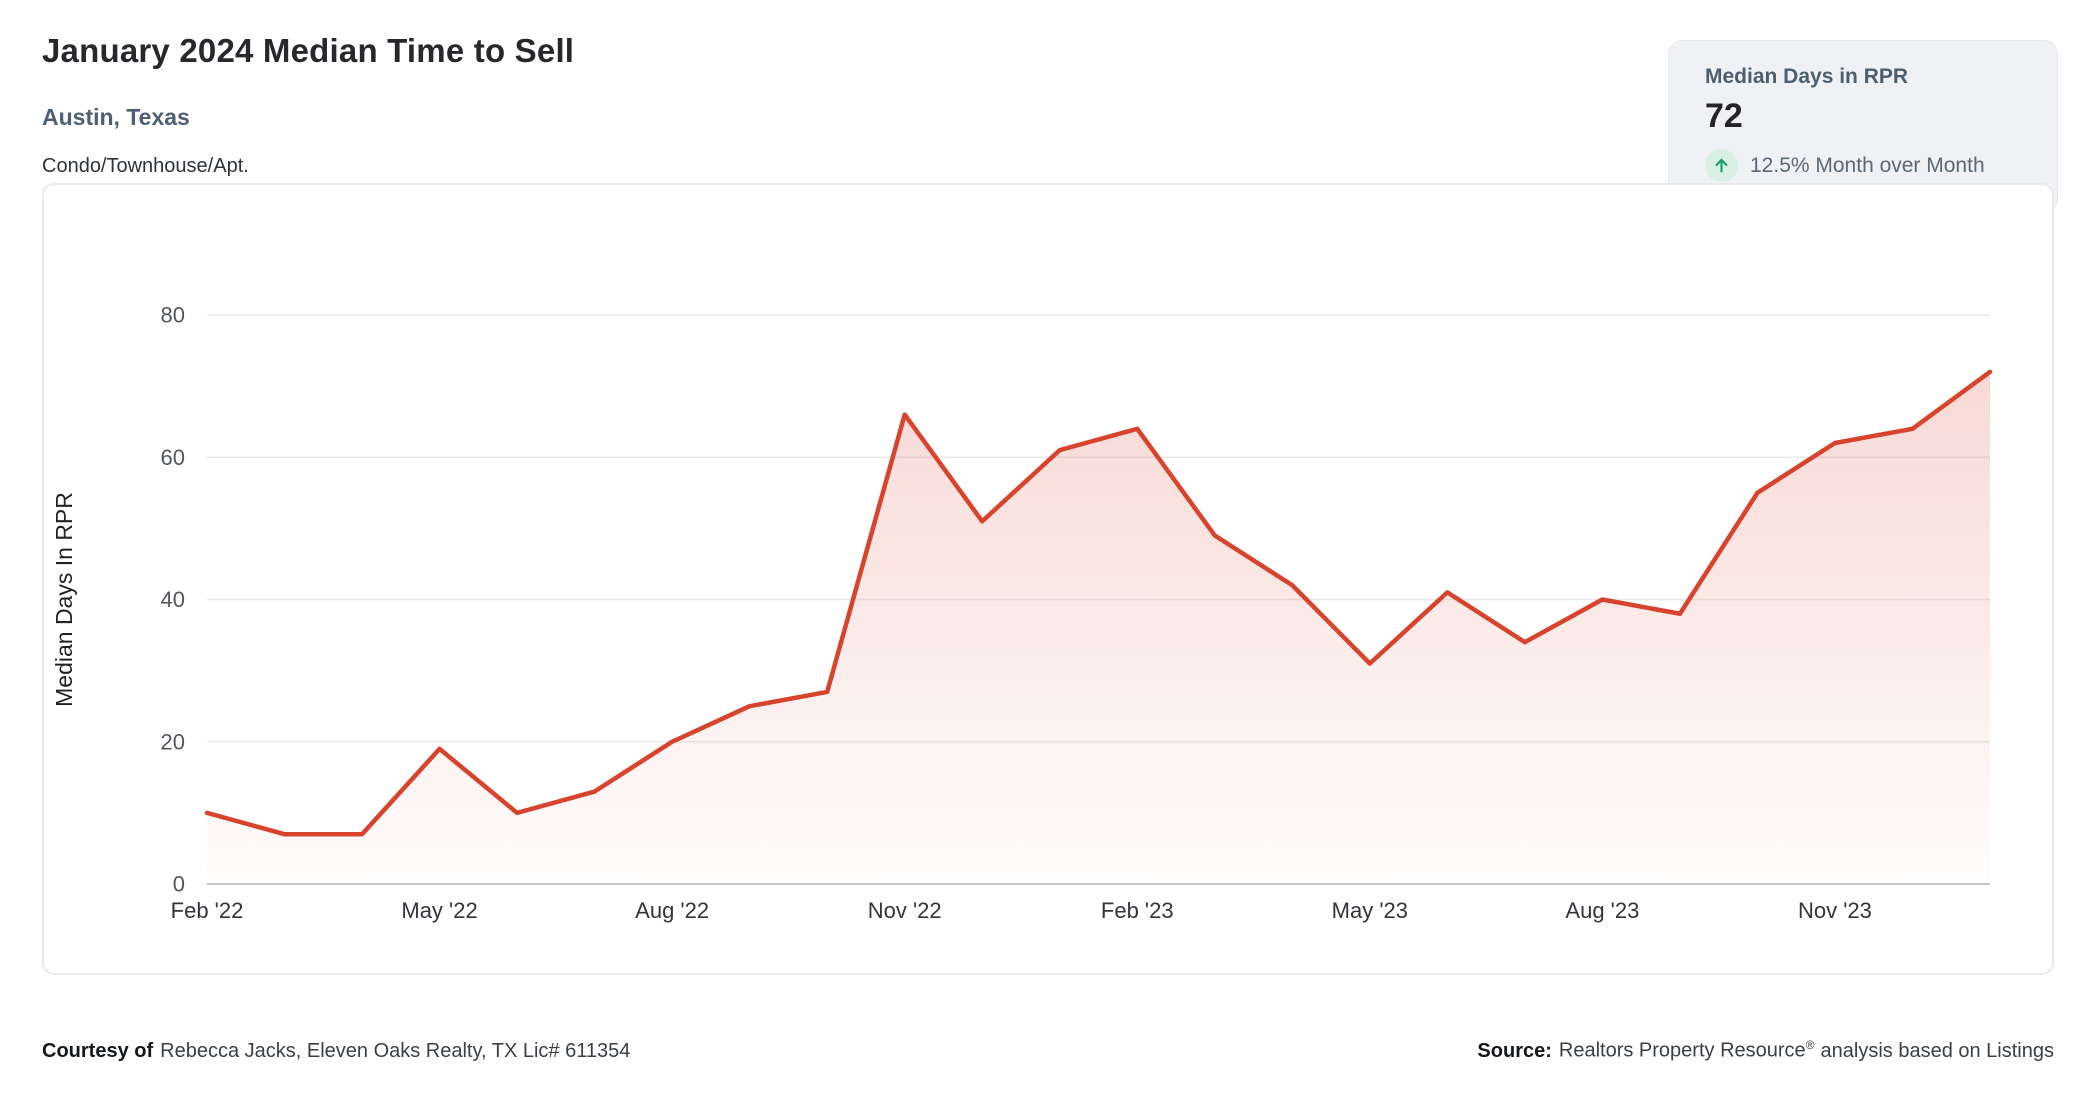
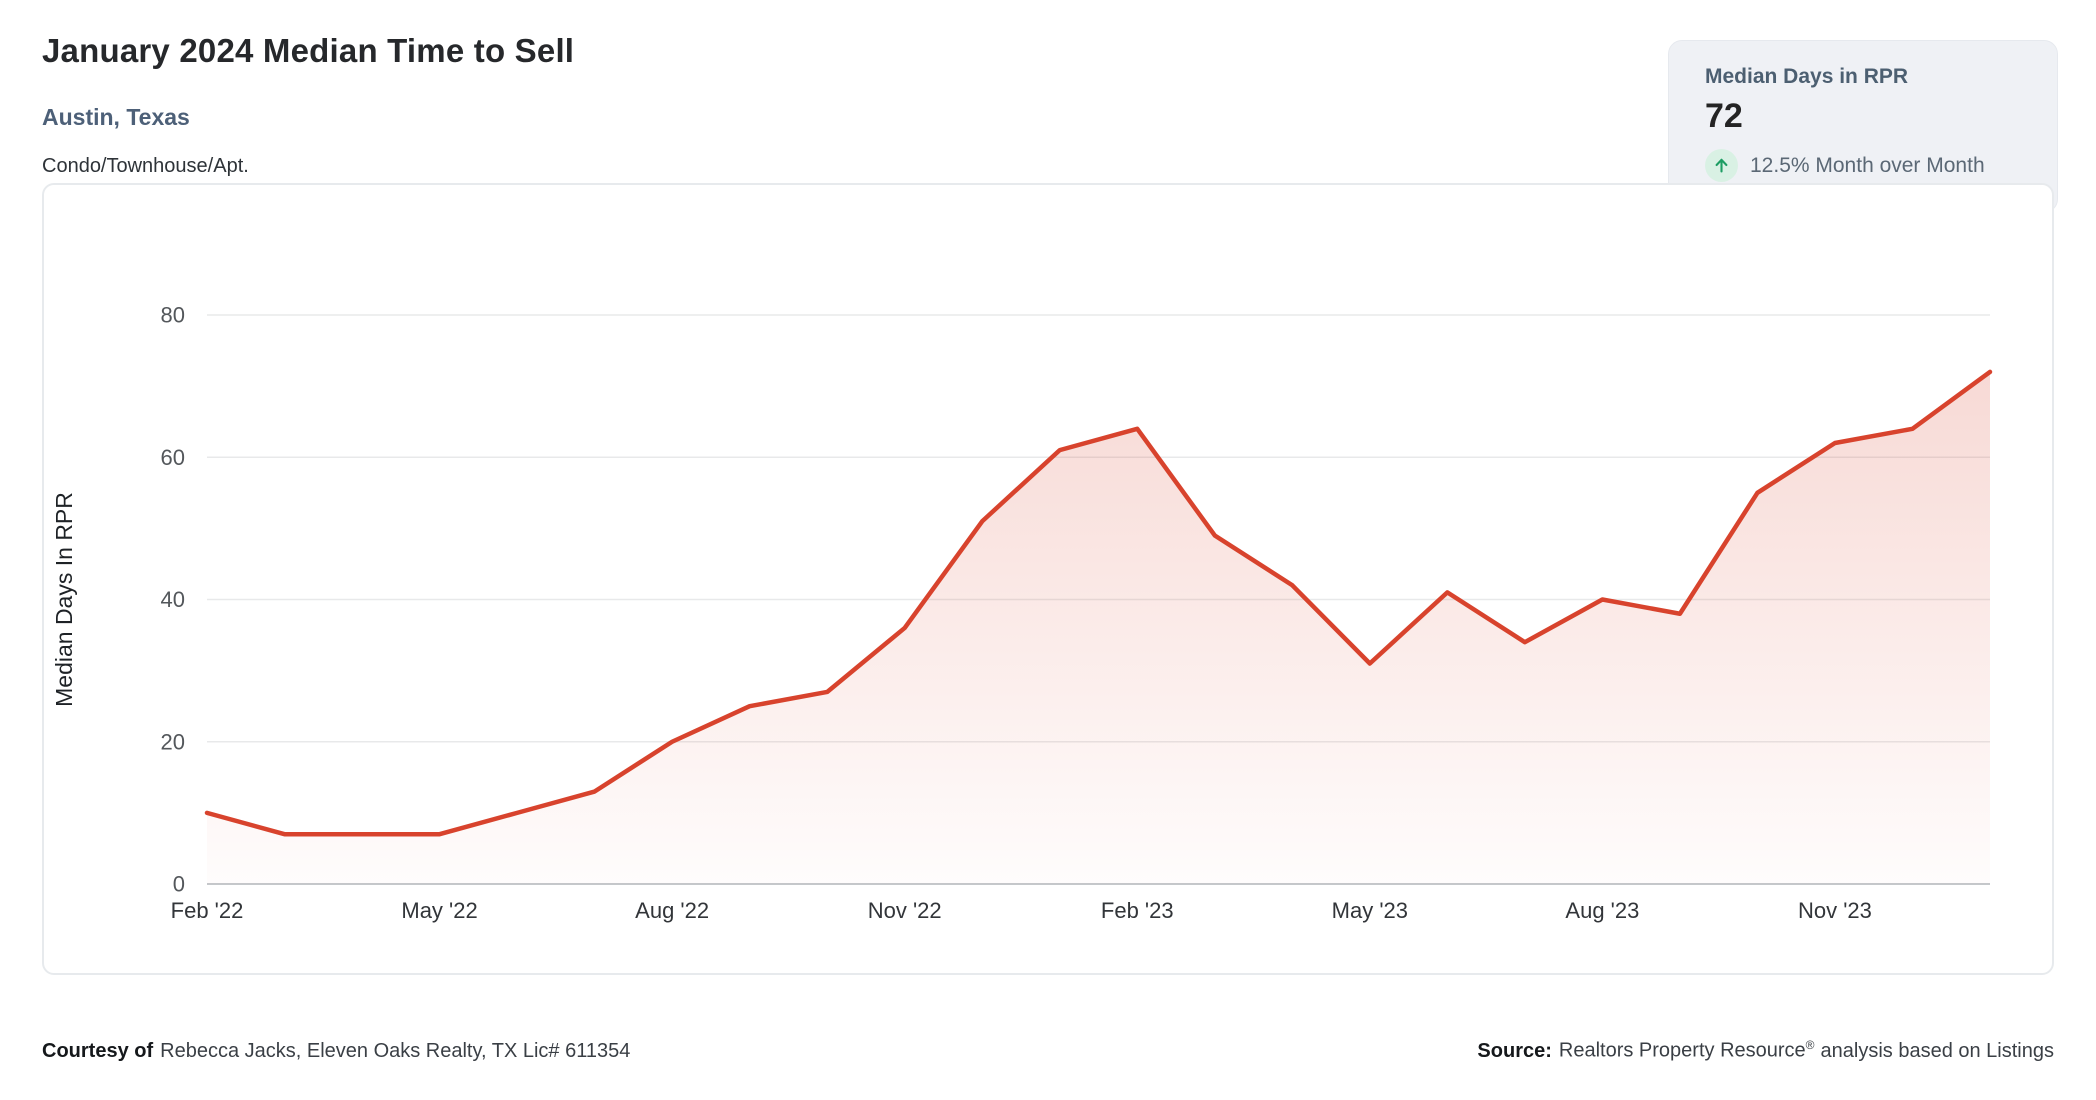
May '22: 19 -> 7
Nov '22: 66 -> 36
